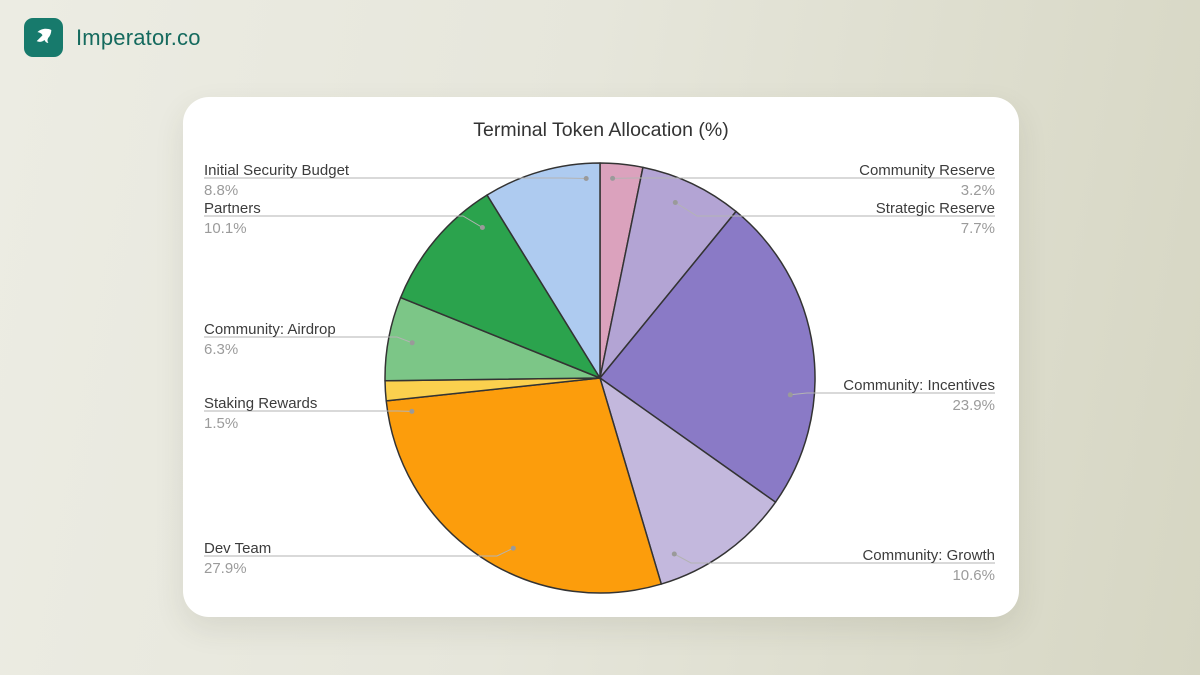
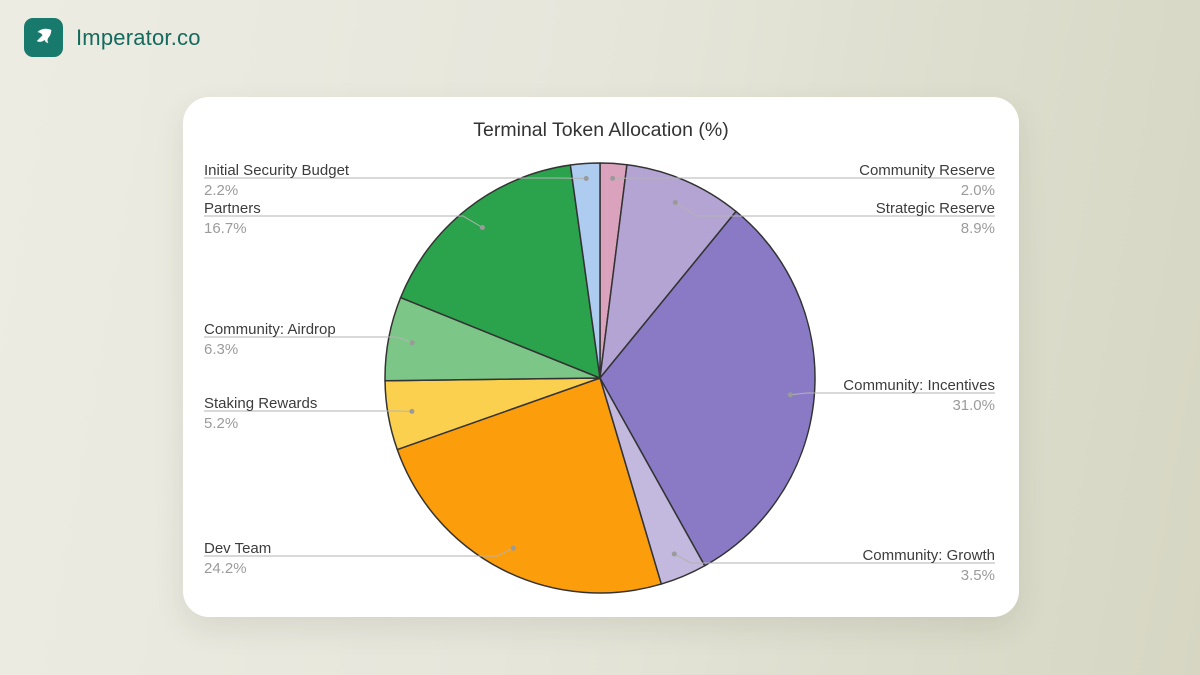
Community Reserve: 3.2% -> 2.0%
Strategic Reserve: 7.7% -> 8.9%
Community: Incentives: 23.9% -> 31.0%
Community: Growth: 10.6% -> 3.5%
Dev Team: 27.9% -> 24.2%
Staking Rewards: 1.5% -> 5.2%
Partners: 10.1% -> 16.7%
Initial Security Budget: 8.8% -> 2.2%
